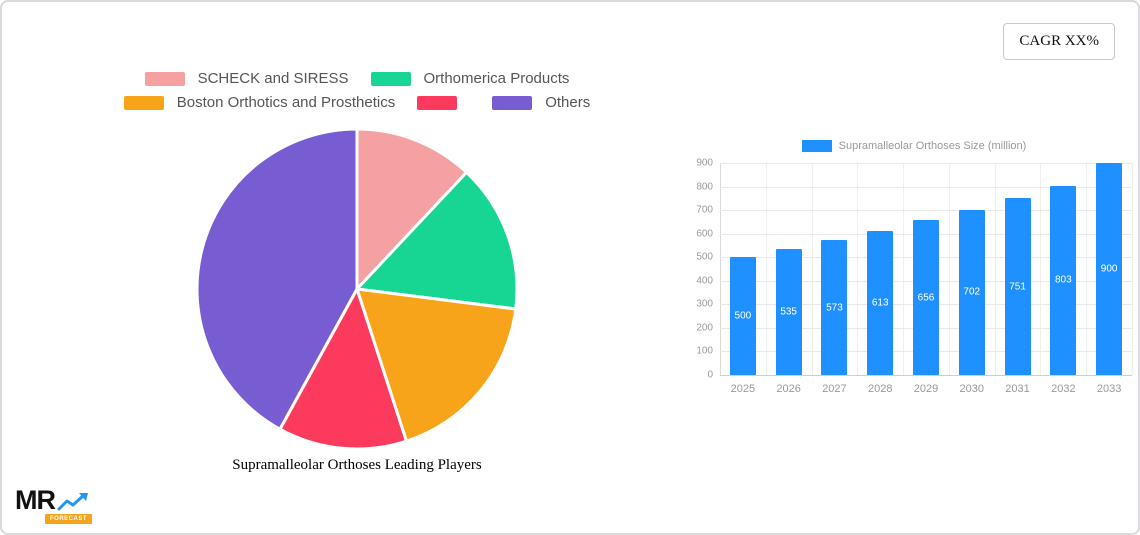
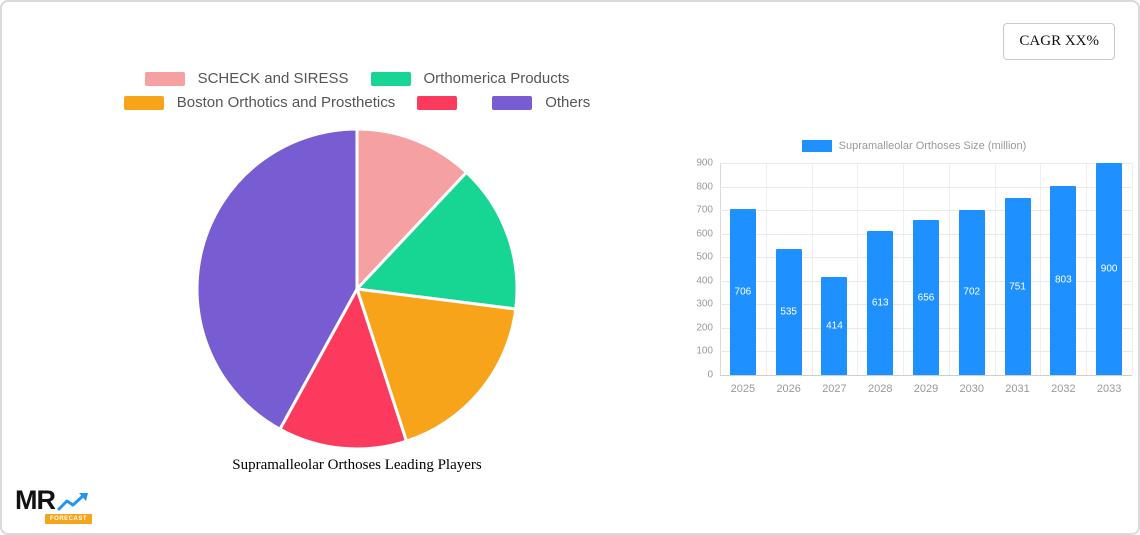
Supramalleolar Orthoses Size (million)/2025: 500 -> 706
Supramalleolar Orthoses Size (million)/2027: 573 -> 414
